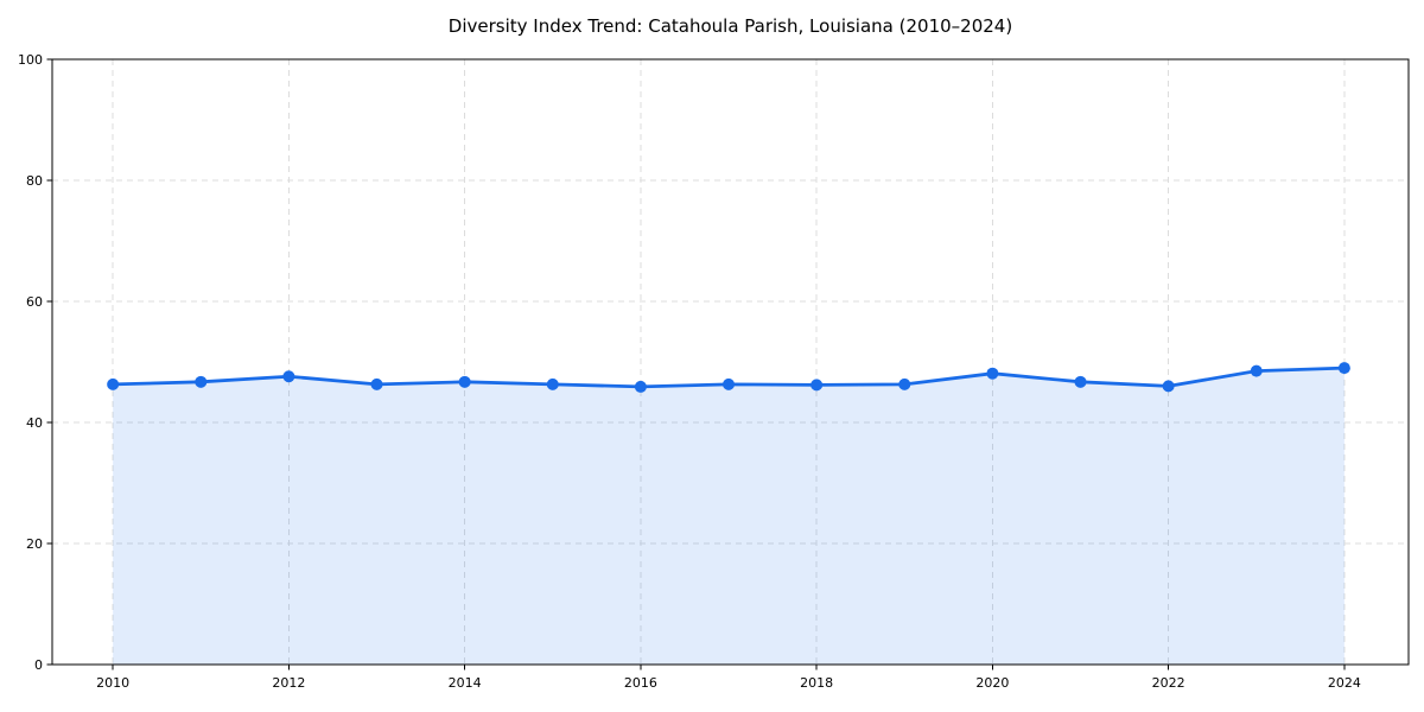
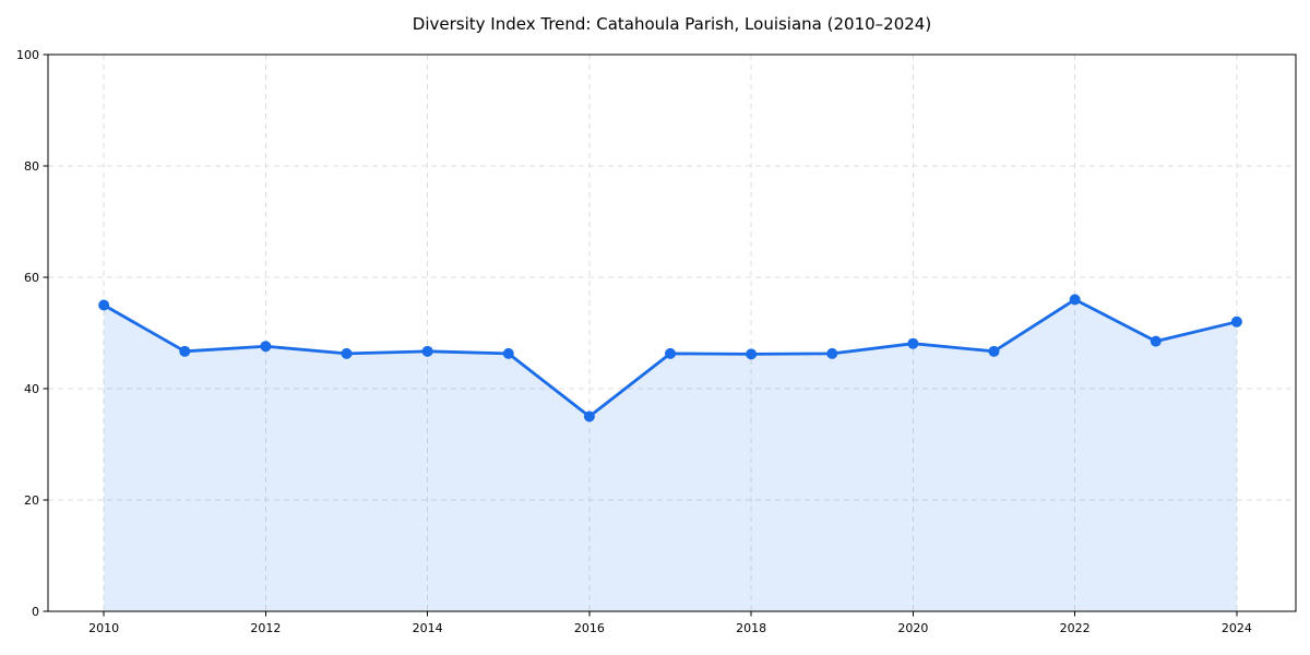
2010: 46 -> 55
2016: 46 -> 35
2022: 46 -> 56
2024: 49 -> 52
